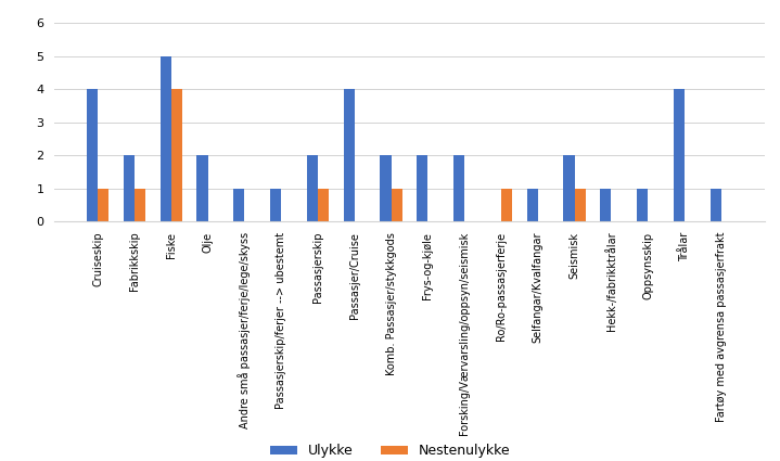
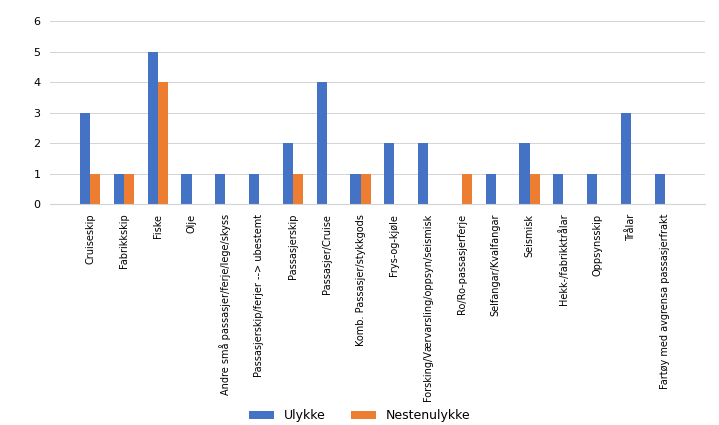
Ulykke/Cruiseskip: 4 -> 3
Ulykke/Fabrikkskip: 2 -> 1
Ulykke/Olje: 2 -> 1
Ulykke/Komb. Passasjer/stykkgods: 2 -> 1
Ulykke/Trålar: 4 -> 3
